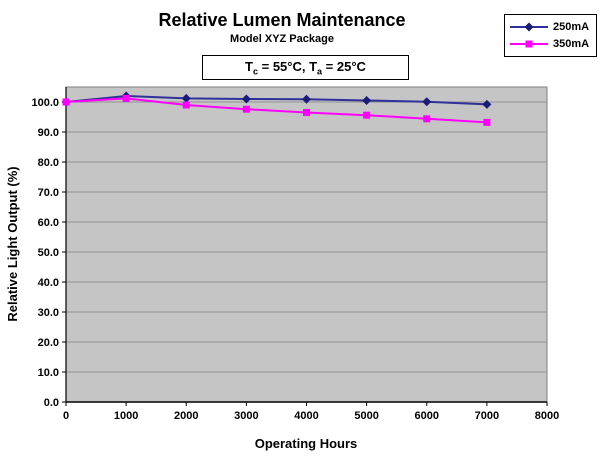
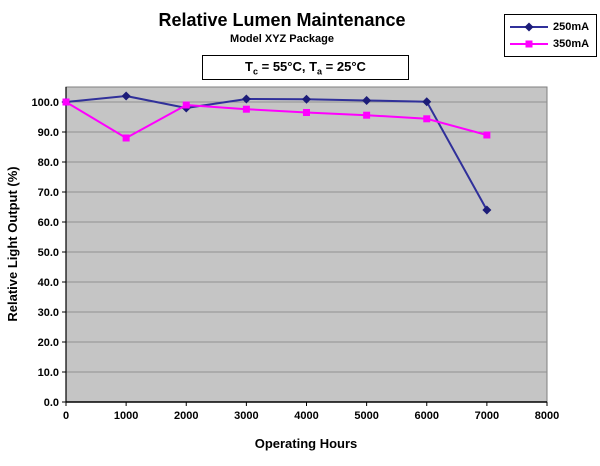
350mA/1000: 101 -> 88
250mA/2000: 101 -> 98
250mA/7000: 99 -> 64
350mA/7000: 93 -> 89
